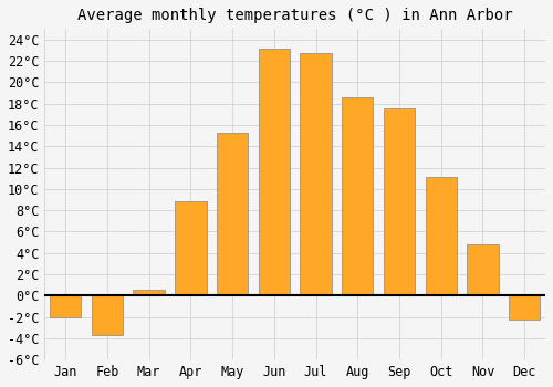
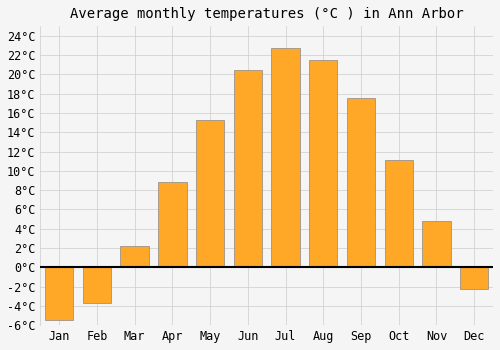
Jan: -2.0°C -> -5.5°C
Mar: 0.6°C -> 2.2°C
Jun: 23.2°C -> 20.5°C
Aug: 18.6°C -> 21.5°C
